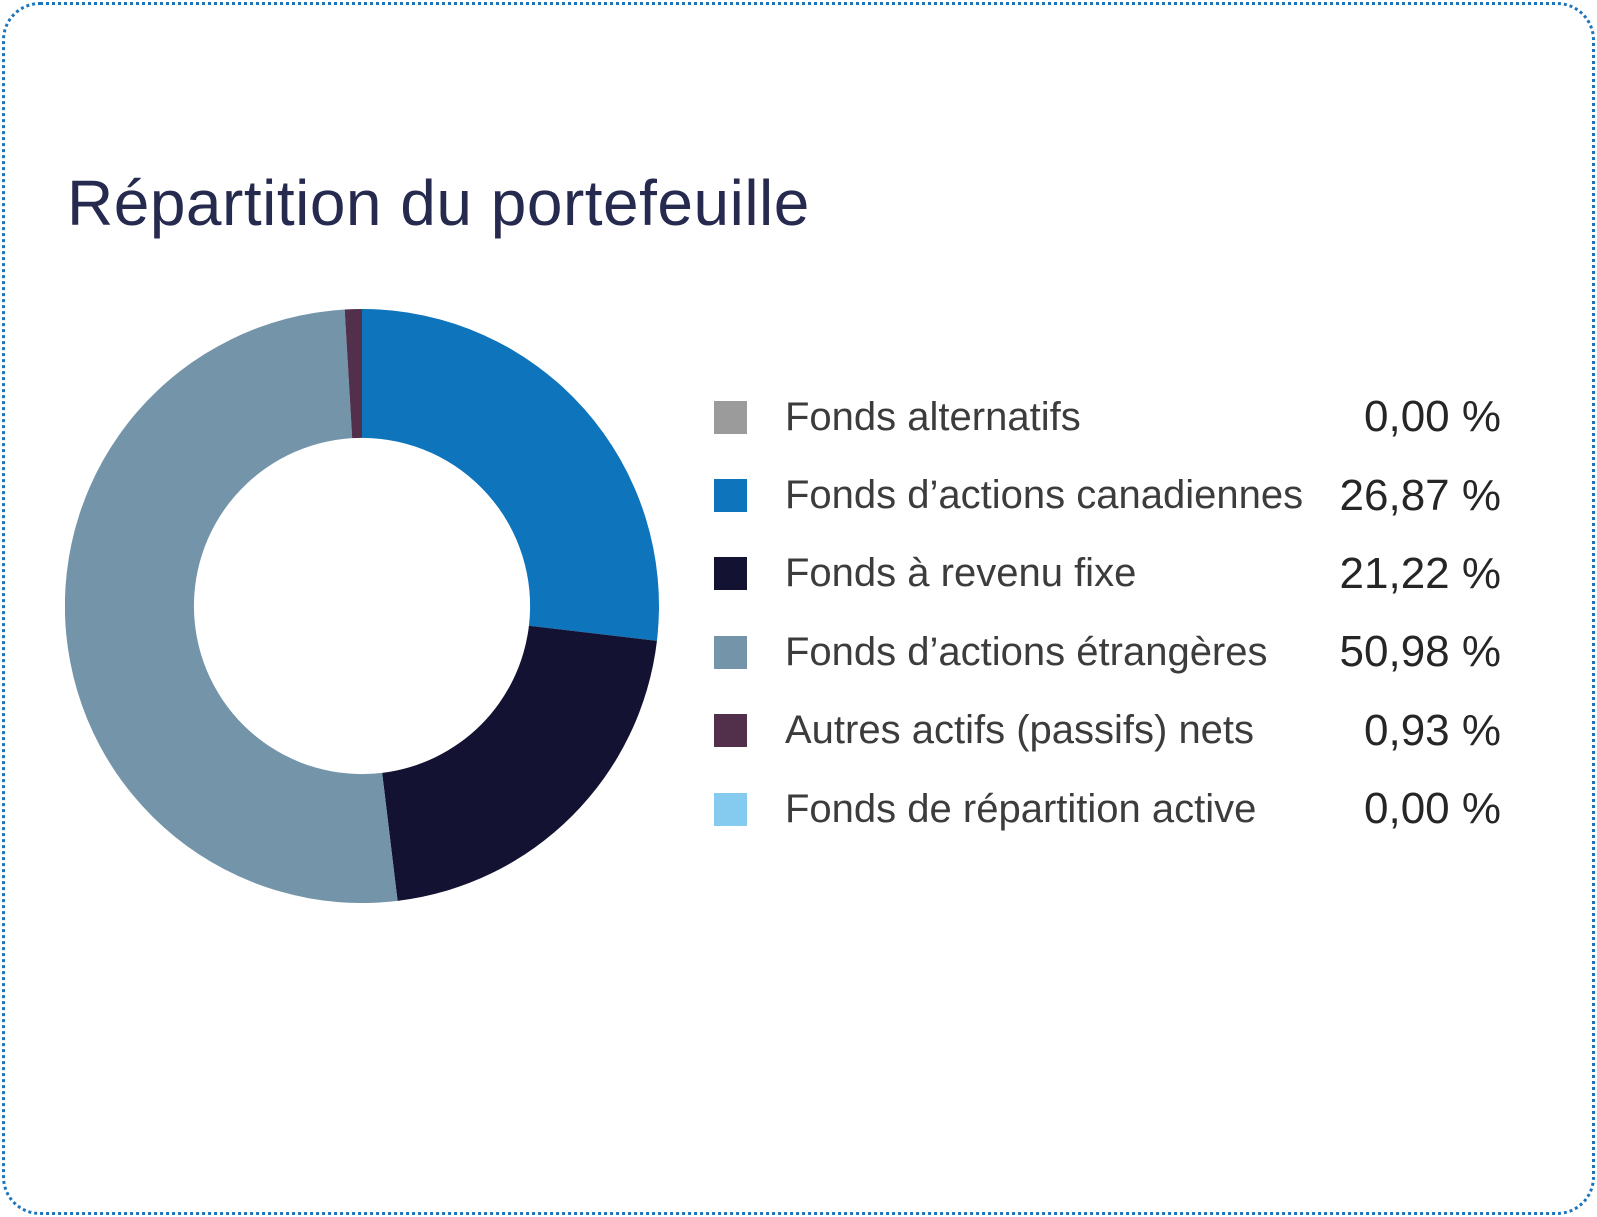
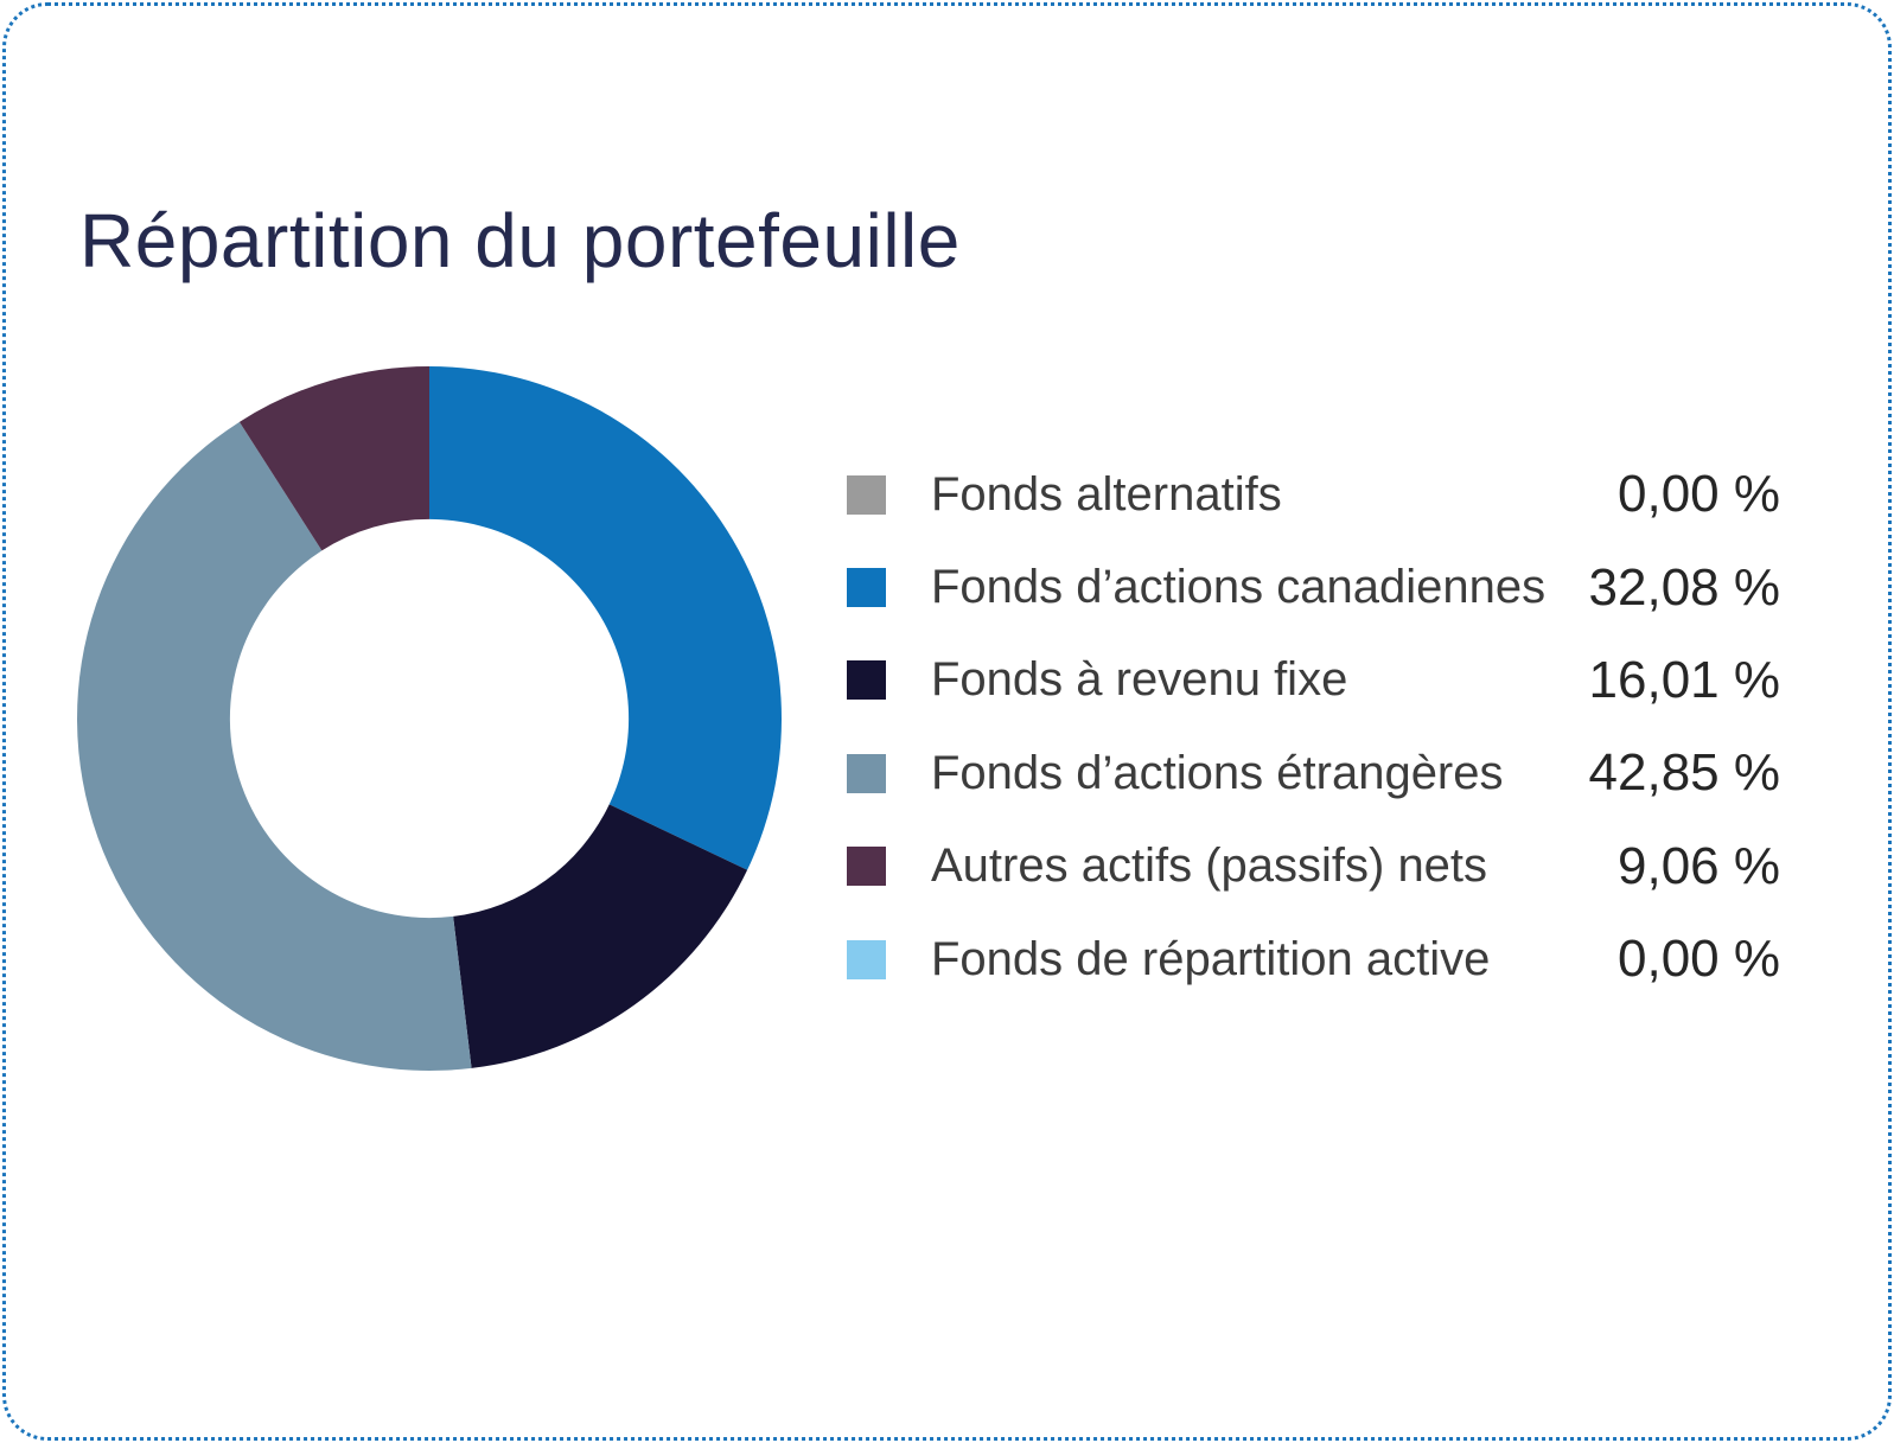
Fonds d’actions canadiennes: 26,87 -> 32,08
Fonds à revenu fixe: 21,22 -> 16,01
Fonds d’actions étrangères: 50,98 -> 42,85
Autres actifs (passifs) nets: 0,93 -> 9,06
